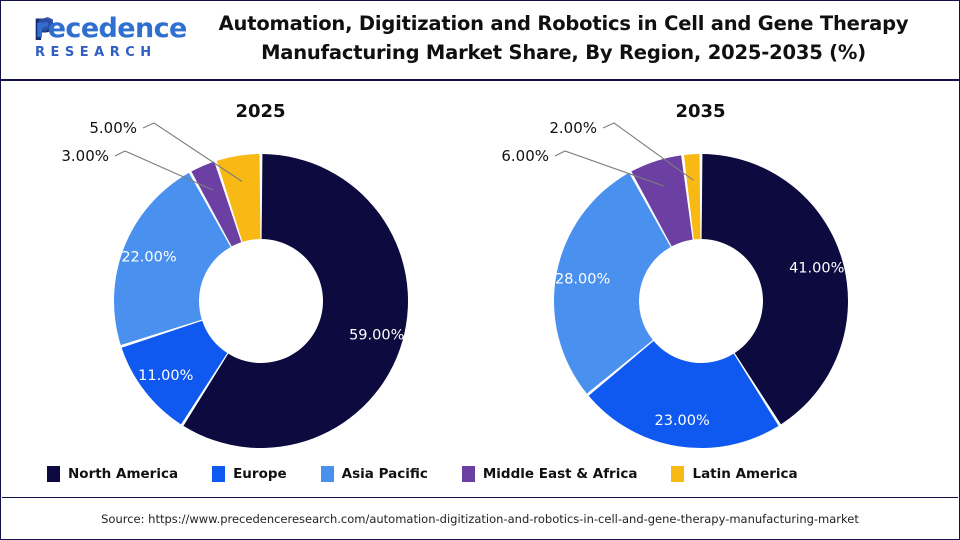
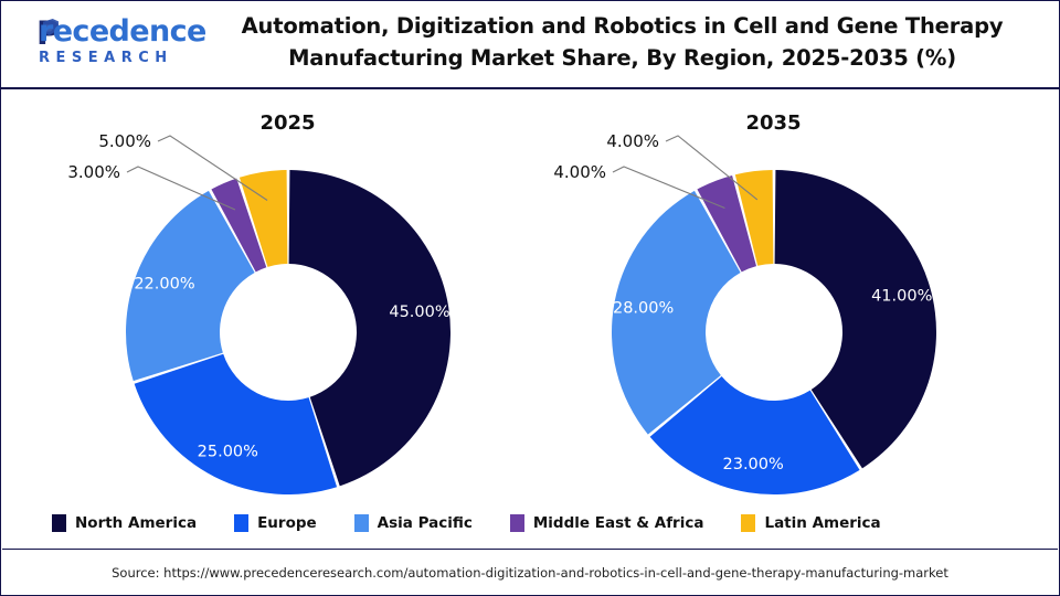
2025/North America: 59.00% -> 45.00%
2025/Europe: 11.00% -> 25.00%
2035/Middle East & Africa: 6.00% -> 4.00%
2035/Latin America: 2.00% -> 4.00%
